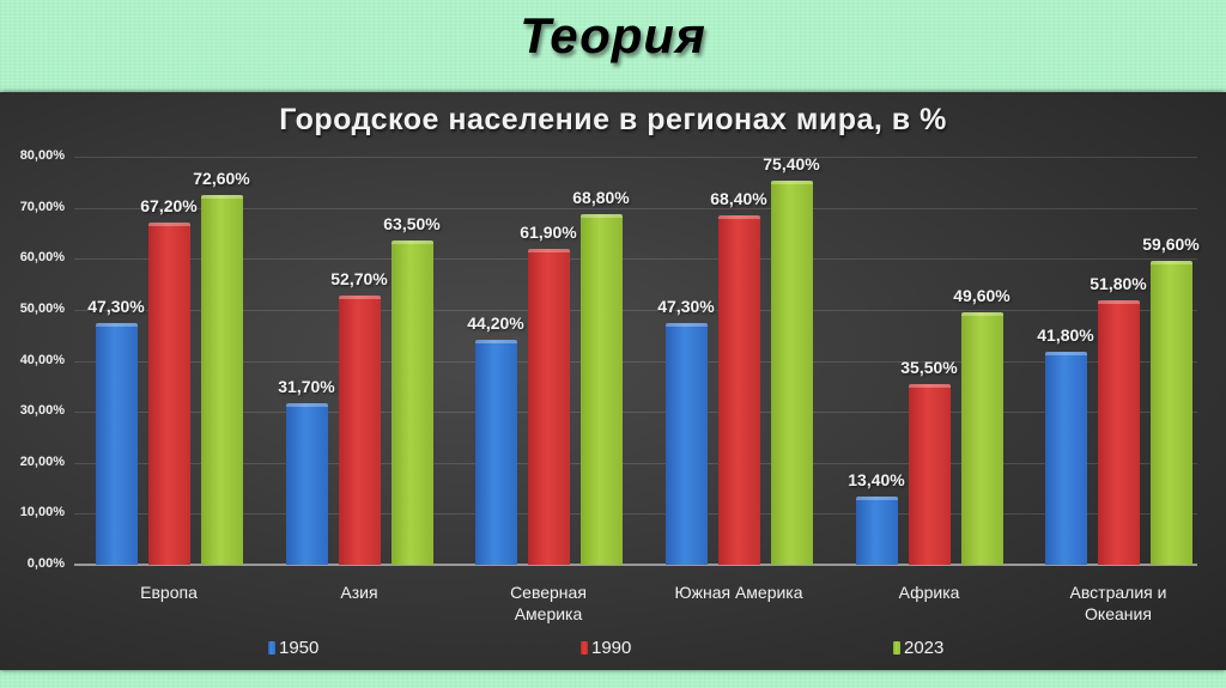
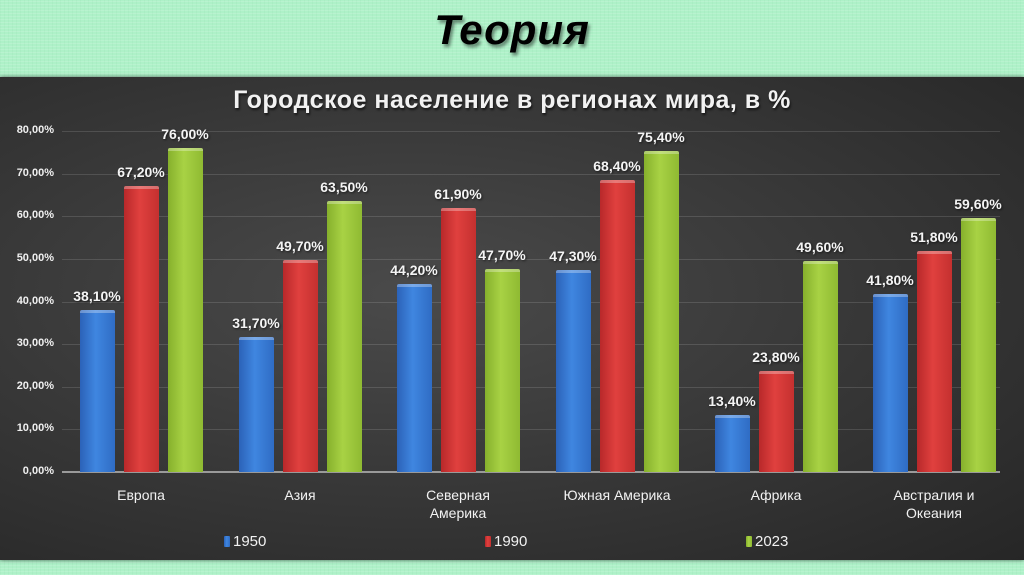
1950/Европа: 47,30% -> 38,10%
2023/Европа: 72,60% -> 76,00%
1990/Азия: 52,70% -> 49,70%
2023/Северная Америка: 68,80% -> 47,70%
1990/Африка: 35,50% -> 23,80%
